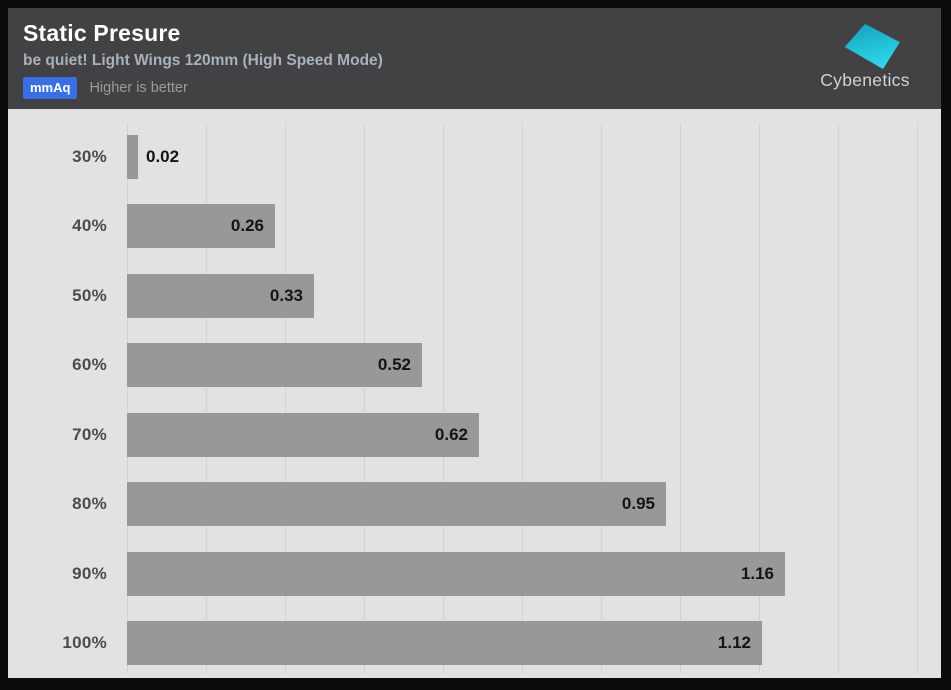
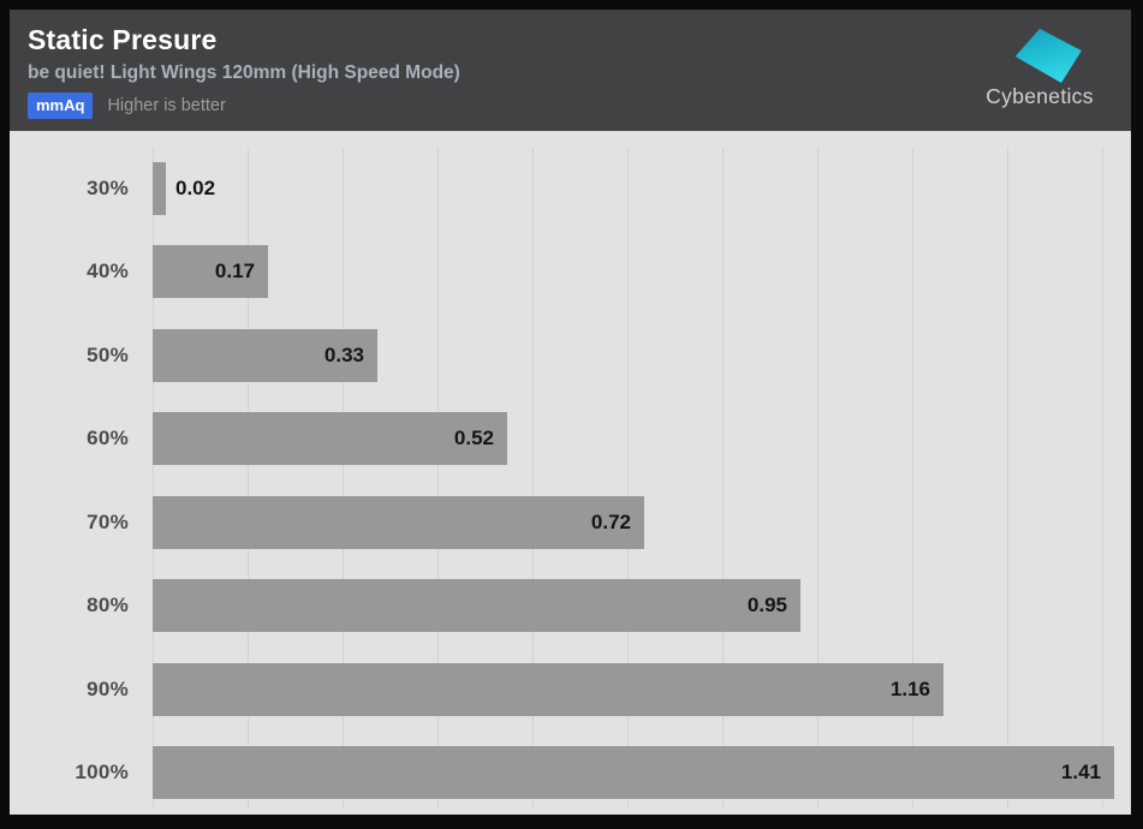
40%: 0.26 -> 0.17
70%: 0.62 -> 0.72
100%: 1.12 -> 1.41
